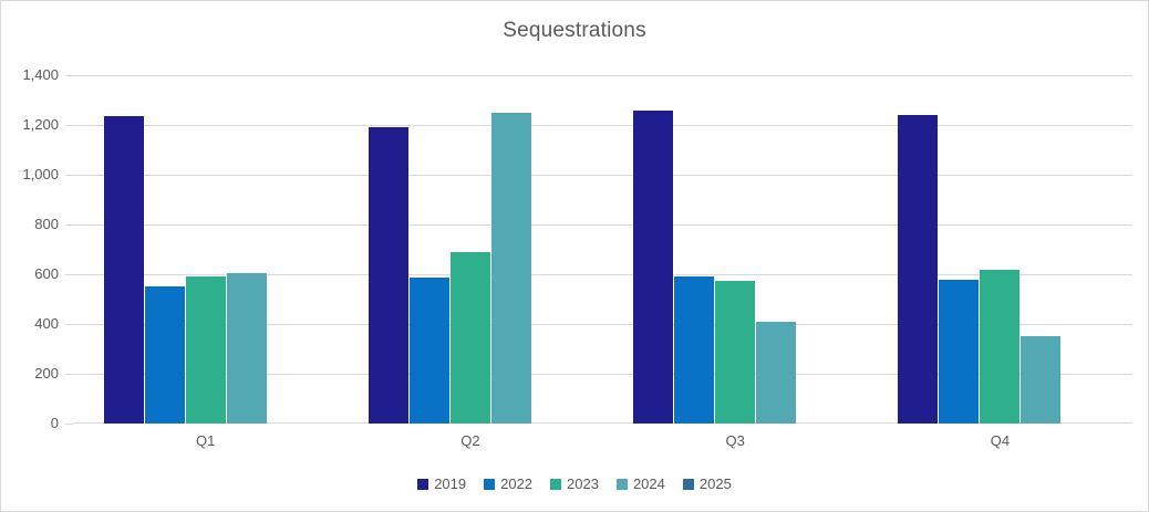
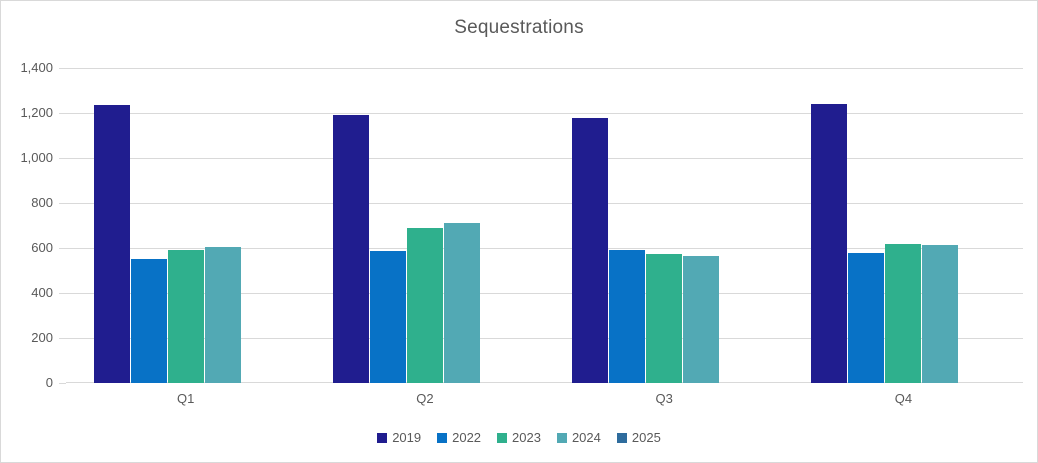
2024/Q2: 1250 -> 710
2019/Q3: 1260 -> 1180
2024/Q3: 410 -> 560
2024/Q4: 350 -> 620
